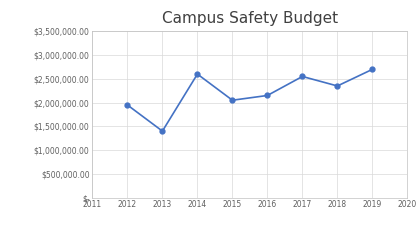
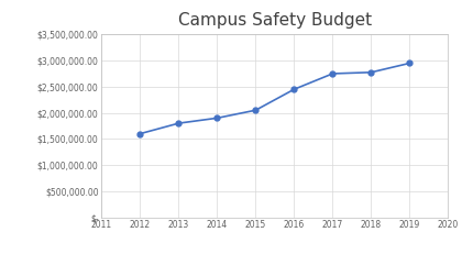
2012: $1,950,000 -> $1,600,000
2013: $1,400,000 -> $1,800,000
2014: $2,600,000 -> $1,900,000
2016: $2,150,000 -> $2,450,000
2017: $2,550,000 -> $2,750,000
2018: $2,350,000 -> $2,780,000
2019: $2,700,000 -> $2,950,000
